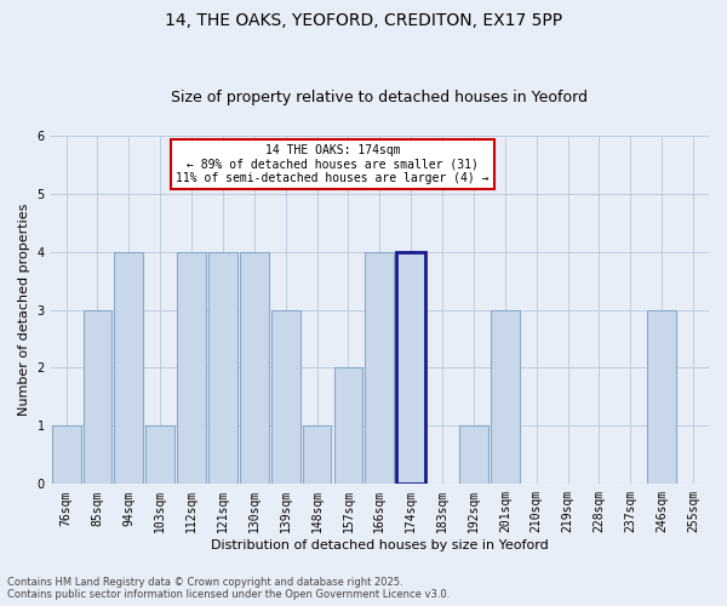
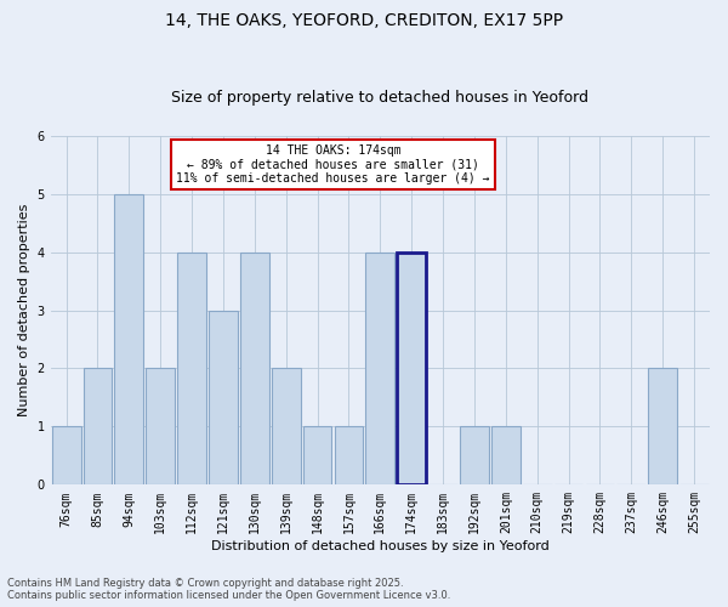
85sqm: 3 -> 2
94sqm: 4 -> 5
103sqm: 1 -> 2
121sqm: 4 -> 3
139sqm: 3 -> 2
157sqm: 2 -> 1
201sqm: 3 -> 1
246sqm: 3 -> 2
